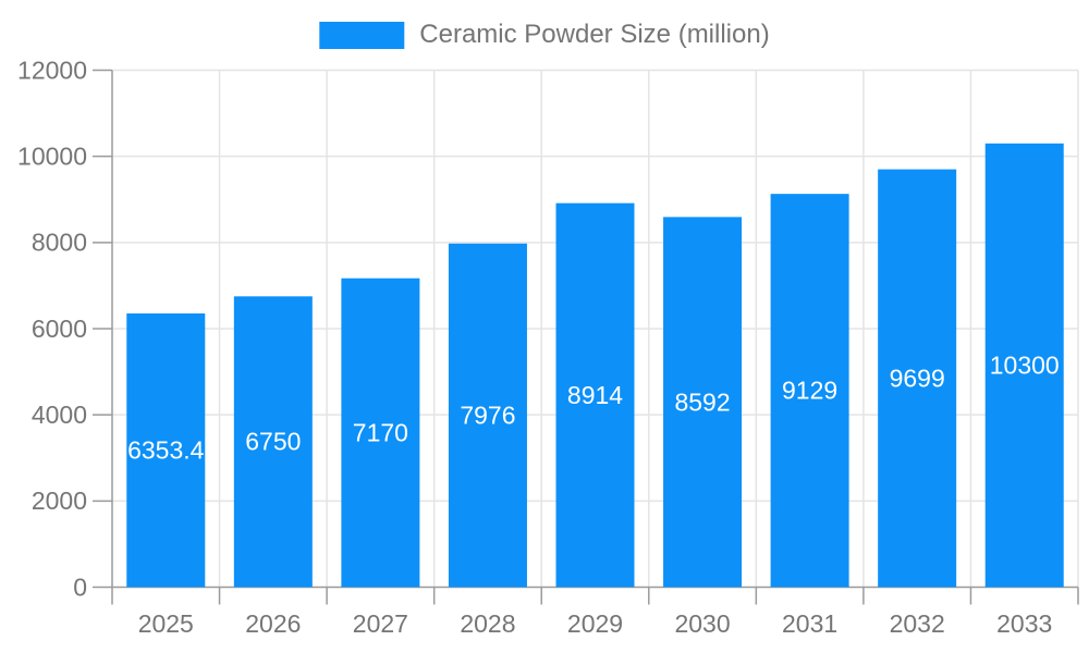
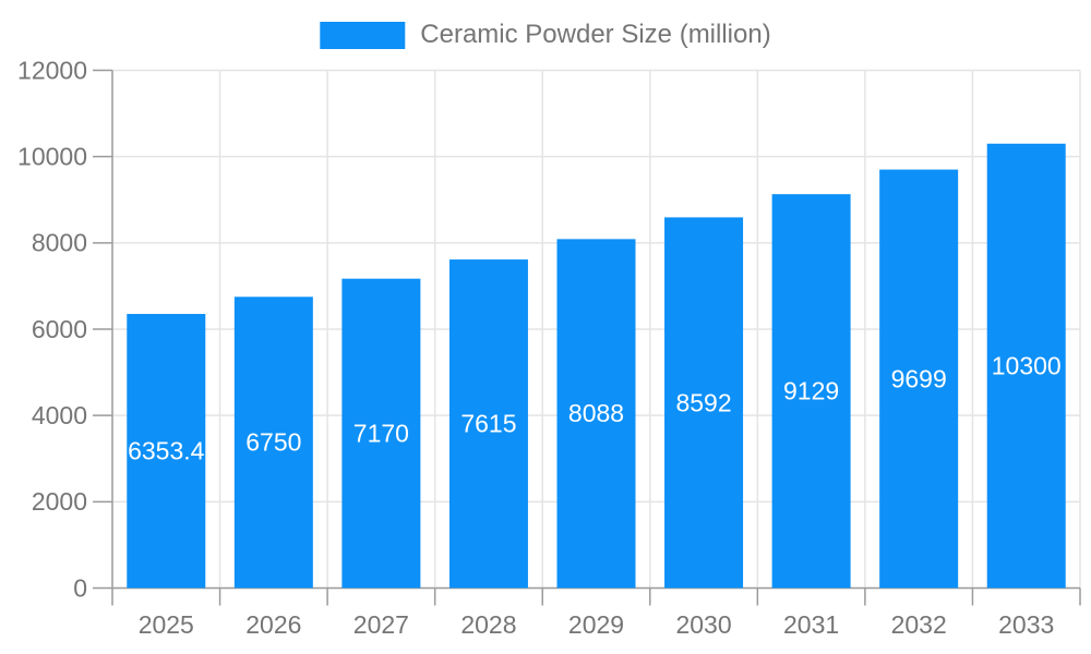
2028: 7976 -> 7615
2029: 8914 -> 8088
